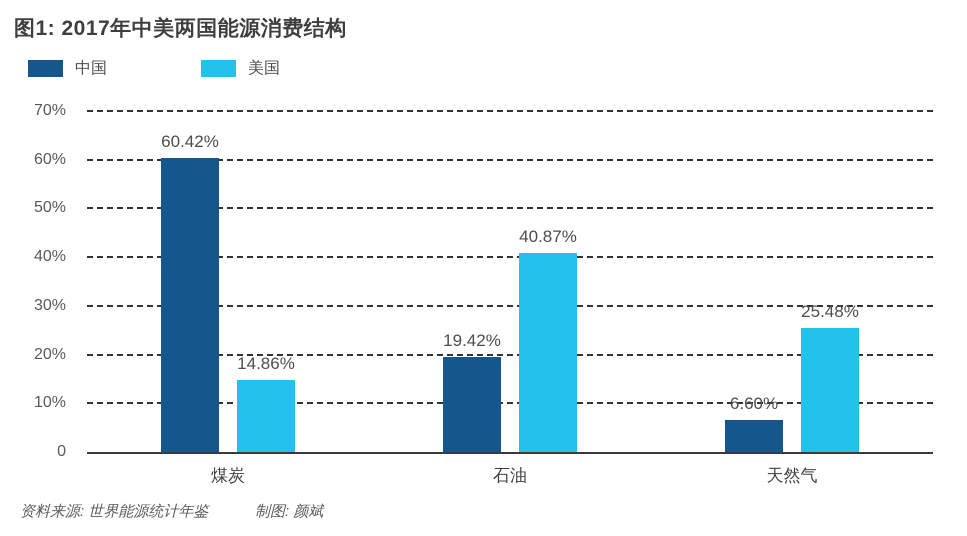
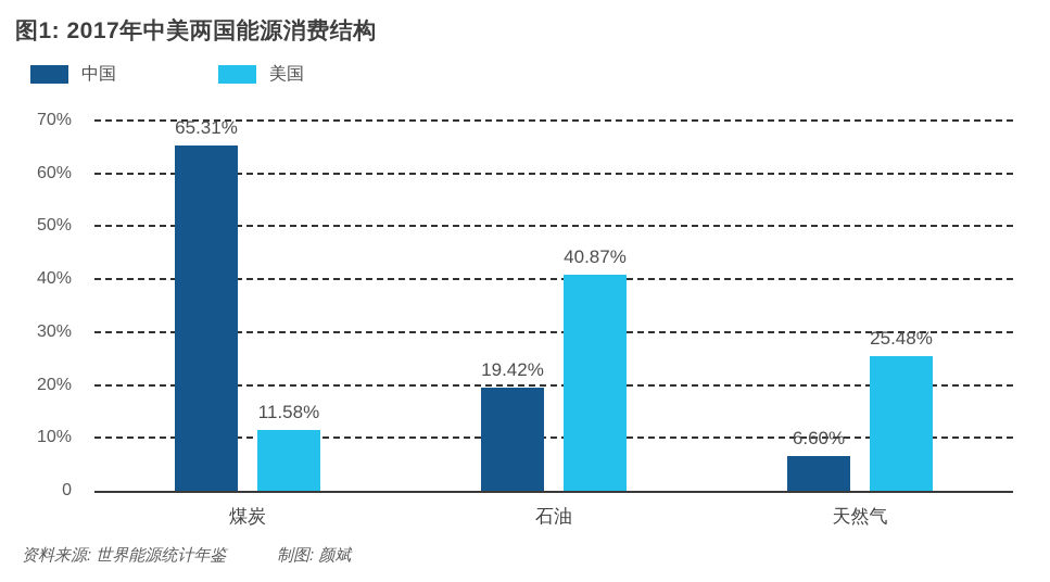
中国/煤炭: 60.42% -> 65.31%
美国/煤炭: 14.86% -> 11.58%
